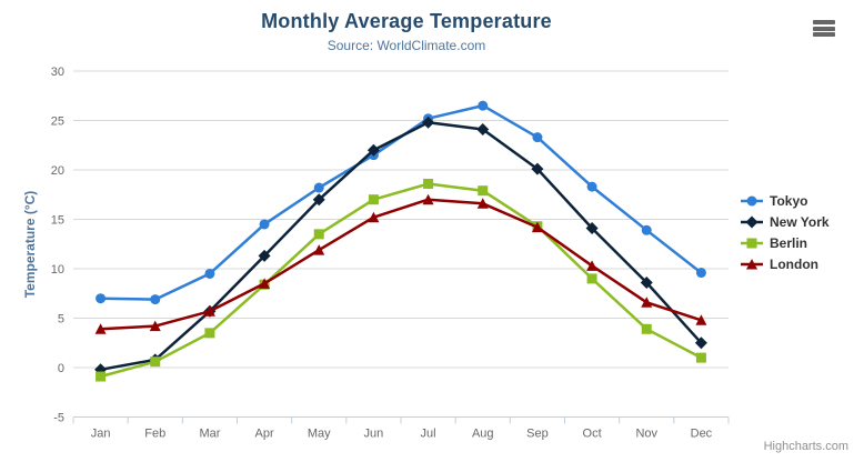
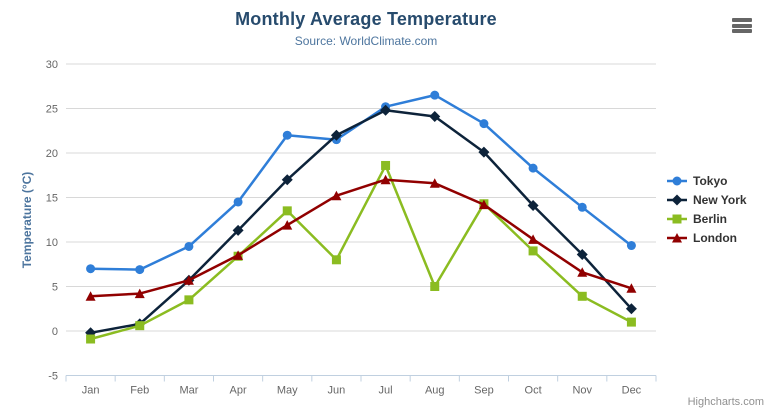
Tokyo/May: 18 -> 22
Berlin/Jun: 17 -> 8
Berlin/Aug: 18 -> 5
